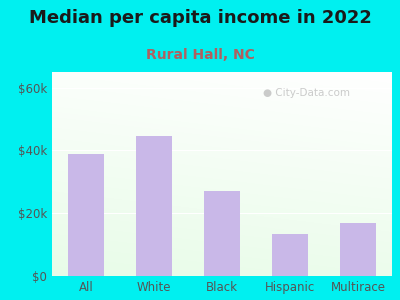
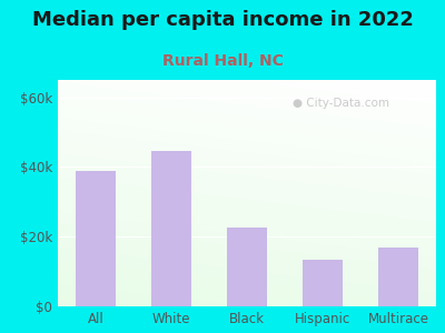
Black: $27.0k -> $22.5k
